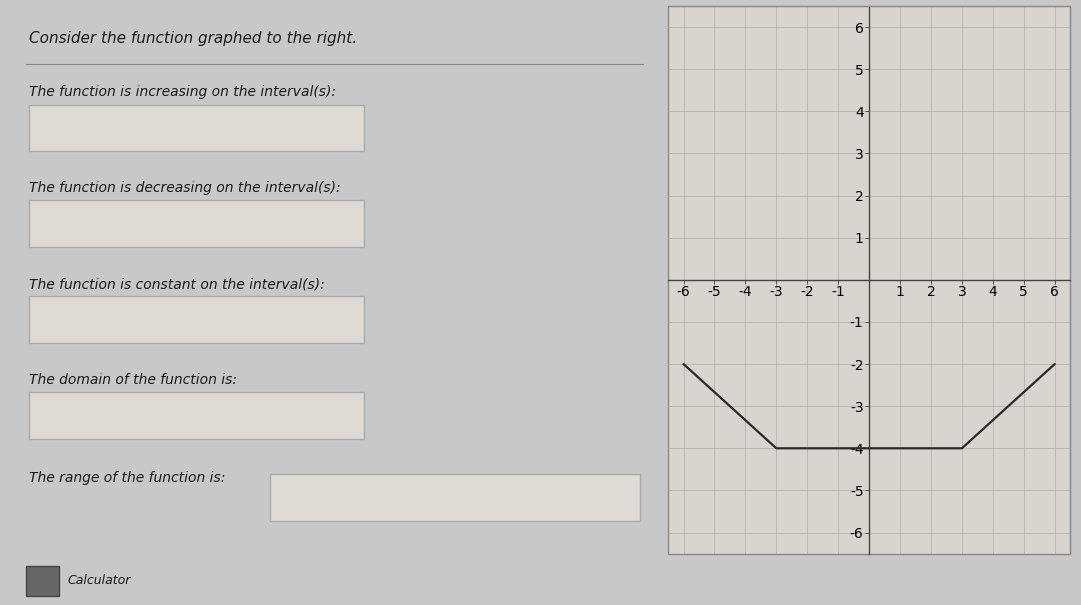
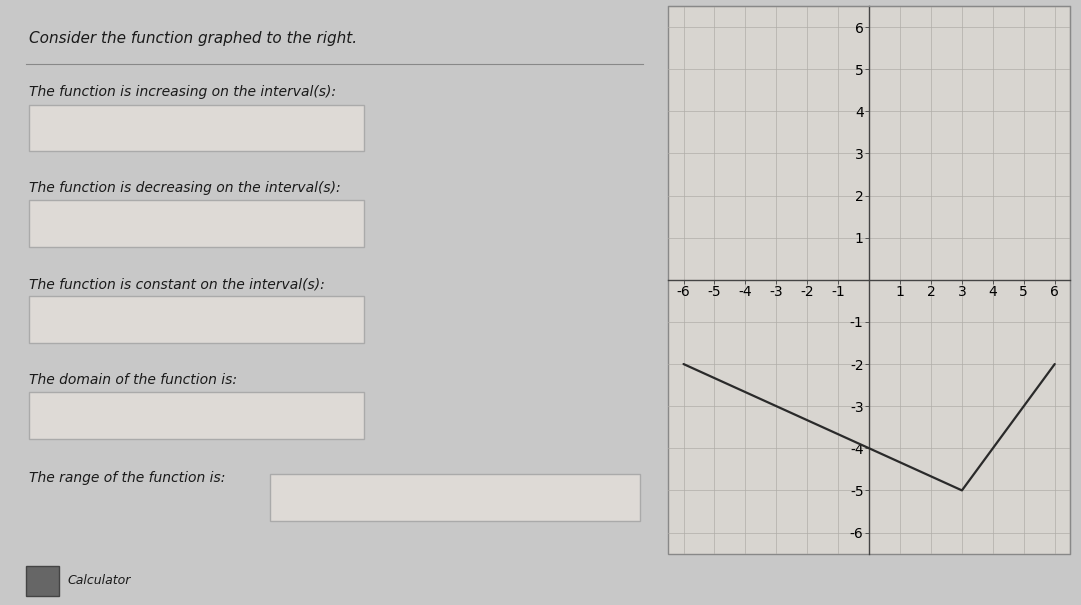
-3: -4 -> -3
3: -4 -> -5
